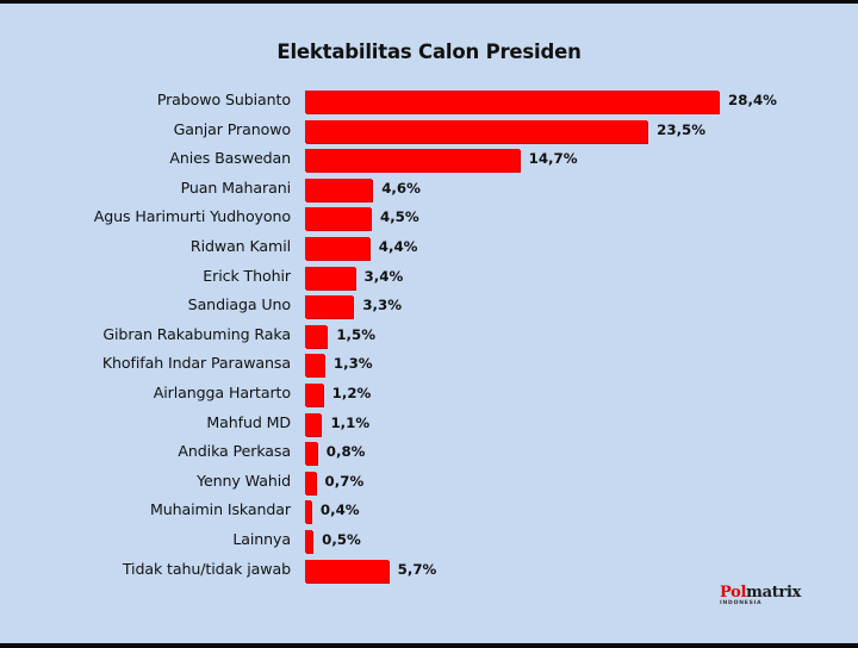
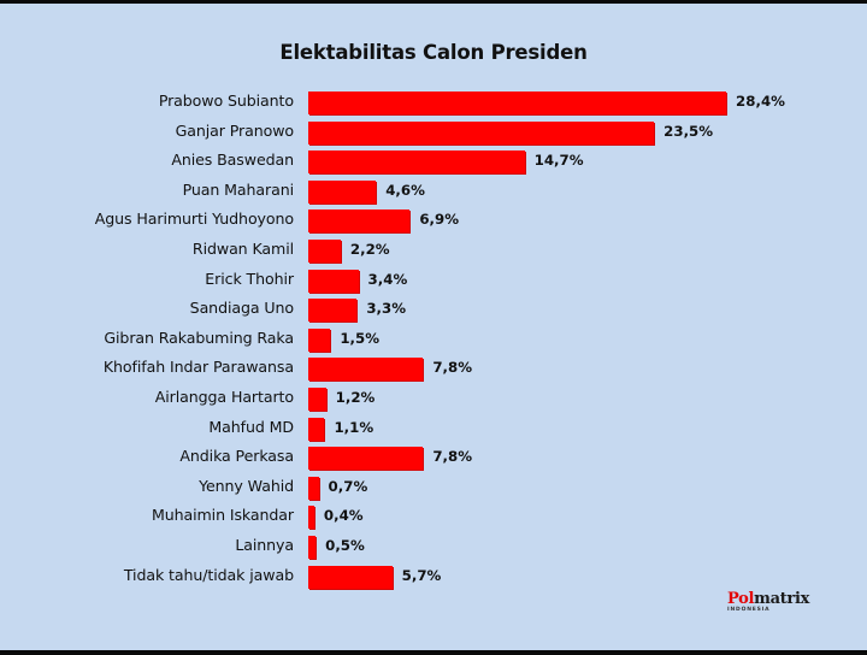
Agus Harimurti Yudhoyono: 4,5% -> 6,9%
Ridwan Kamil: 4,4% -> 2,2%
Khofifah Indar Parawansa: 1,3% -> 7,8%
Andika Perkasa: 0,8% -> 7,8%
